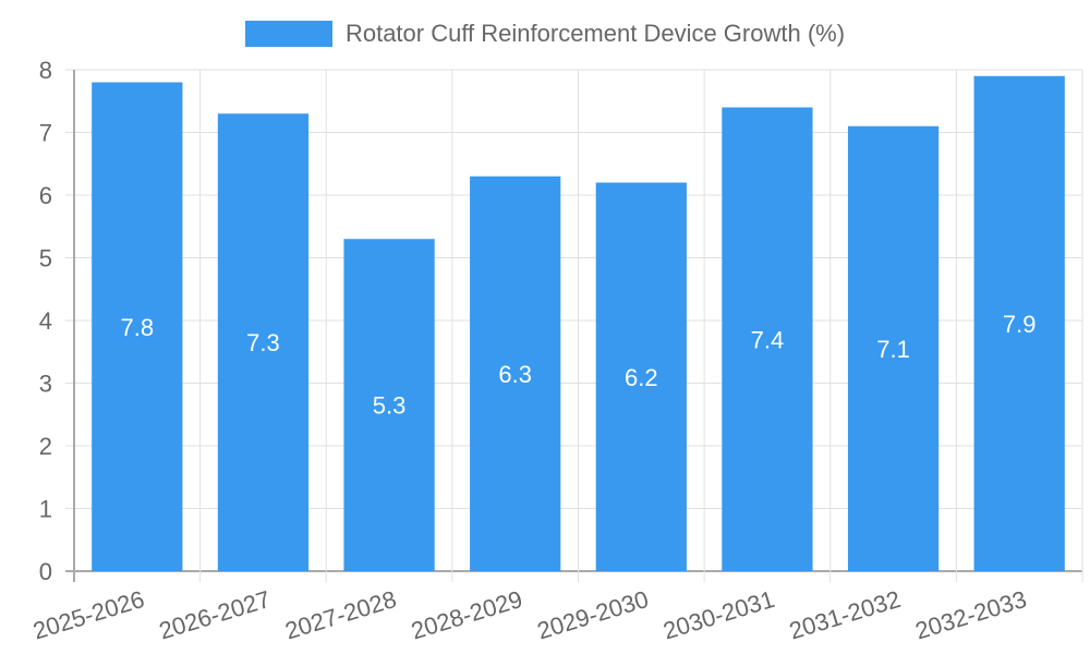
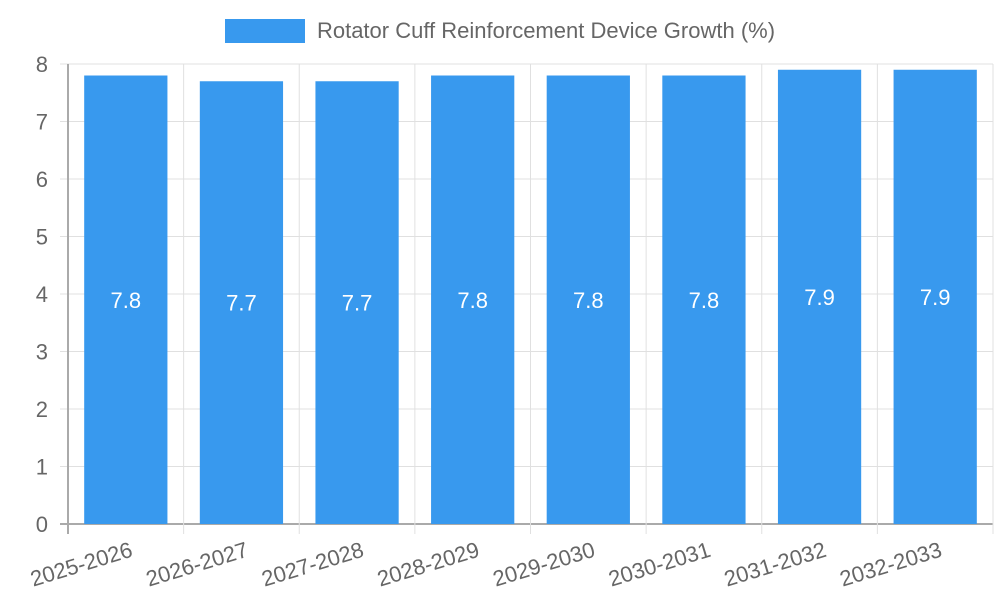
2026-2027: 7.3 -> 7.7
2027-2028: 5.3 -> 7.7
2028-2029: 6.3 -> 7.8
2029-2030: 6.2 -> 7.8
2030-2031: 7.4 -> 7.8
2031-2032: 7.1 -> 7.9
